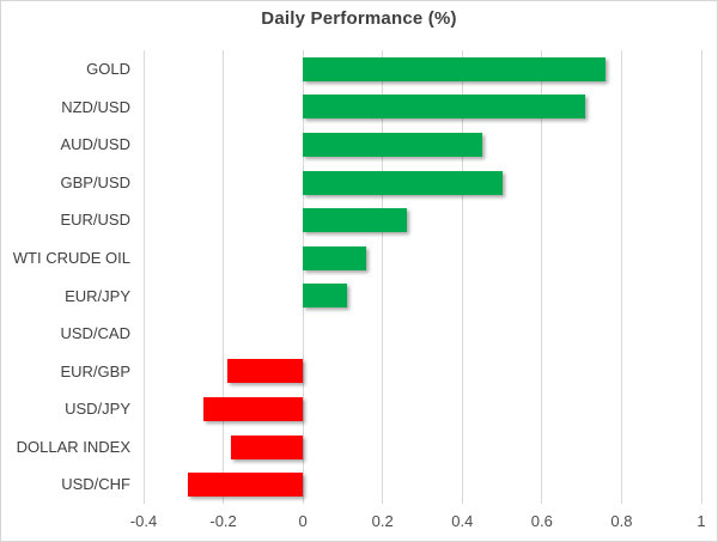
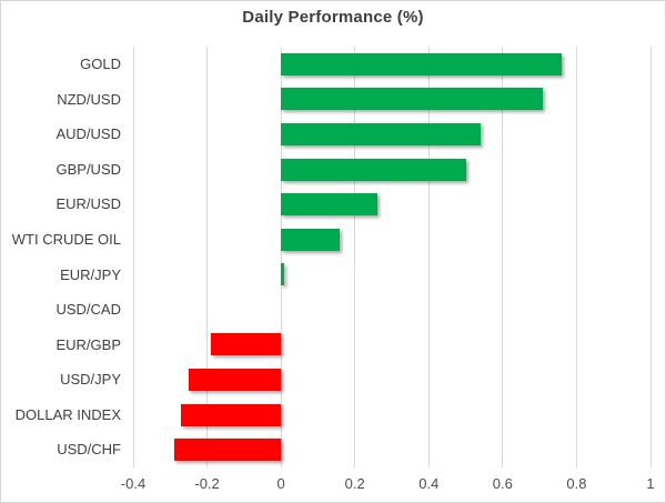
AUD/USD: 0.45 -> 0.54
EUR/JPY: 0.11 -> 0.01
DOLLAR INDEX: -0.18 -> -0.27
